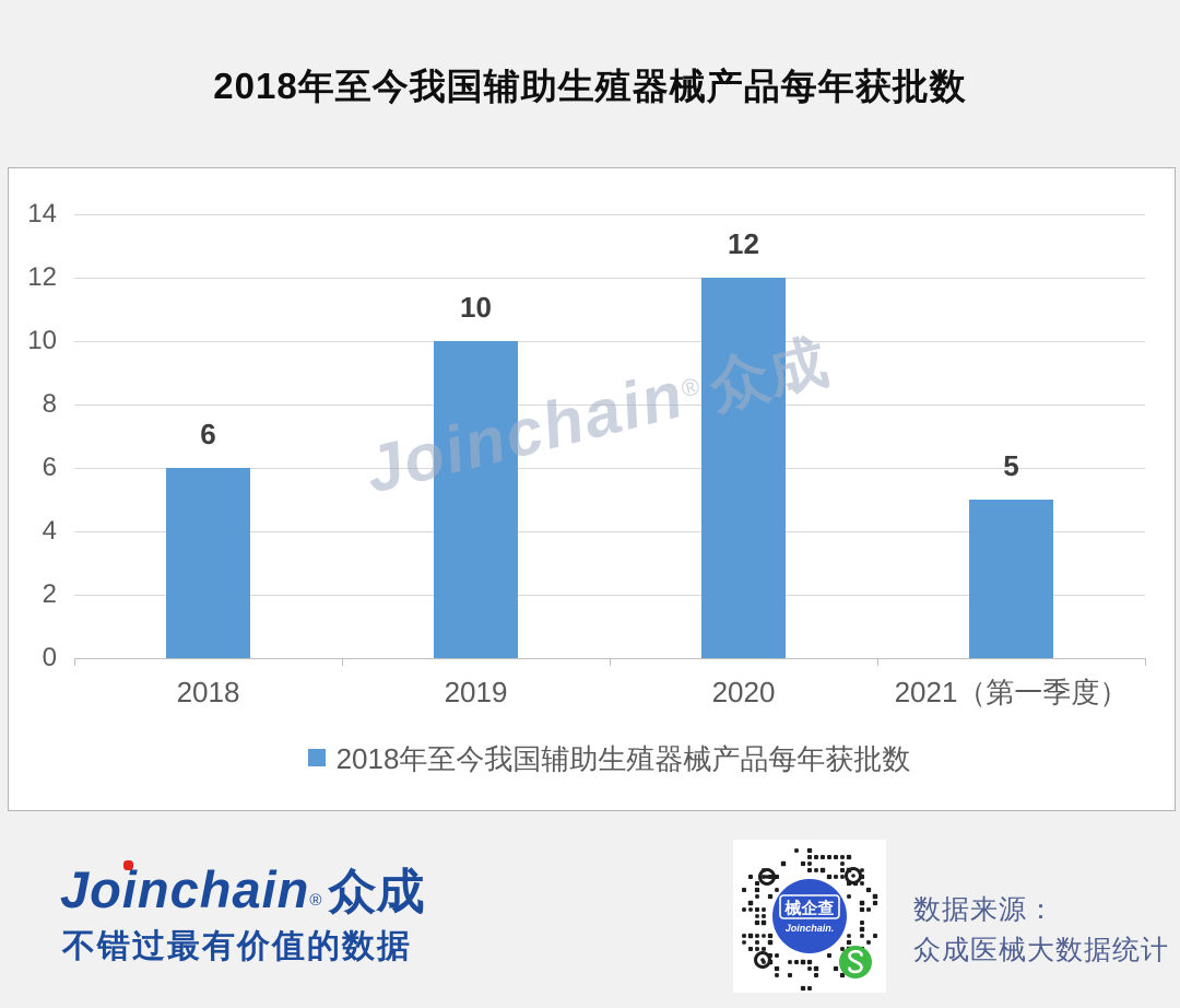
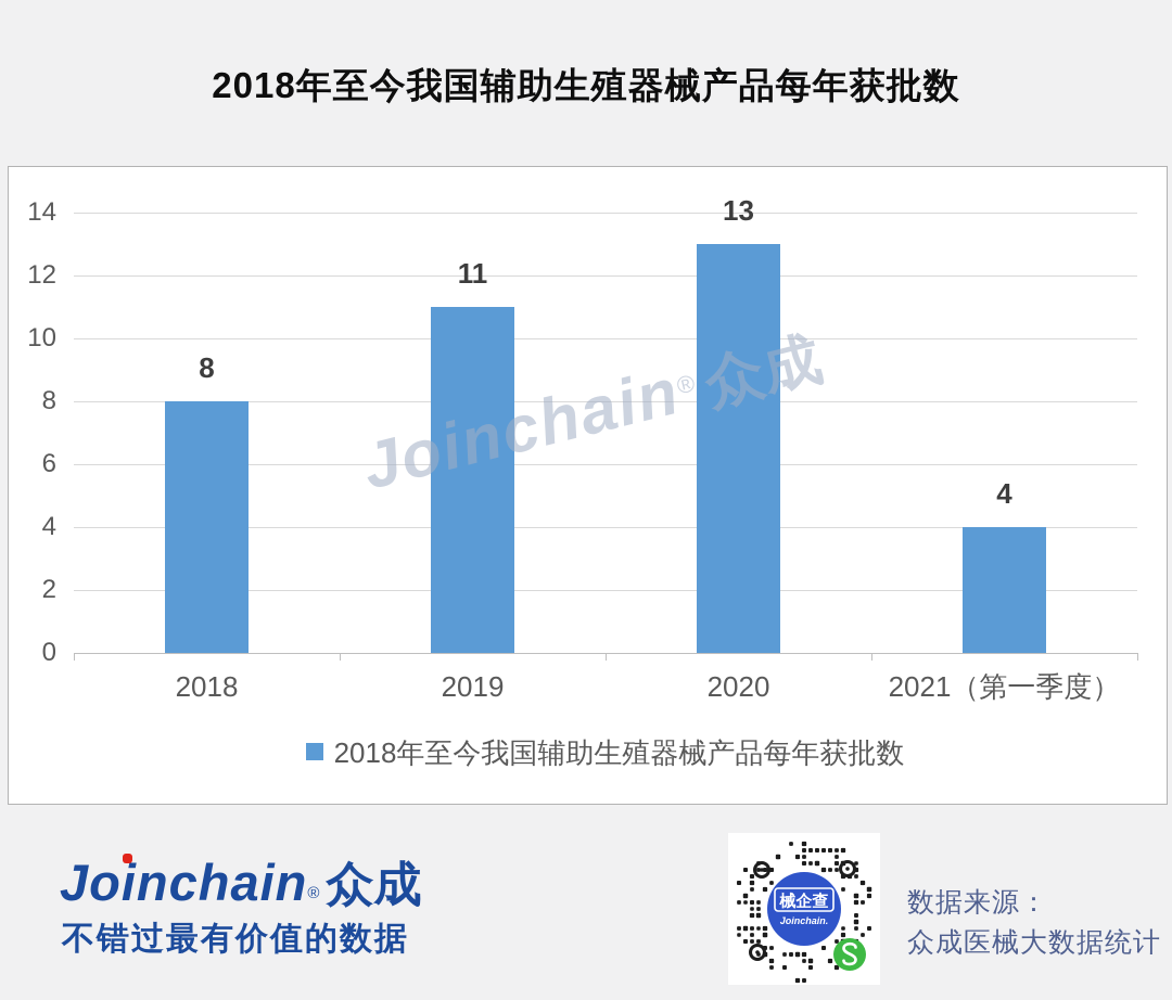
2018: 6 -> 8
2019: 10 -> 11
2020: 12 -> 13
2021（第一季度）: 5 -> 4
